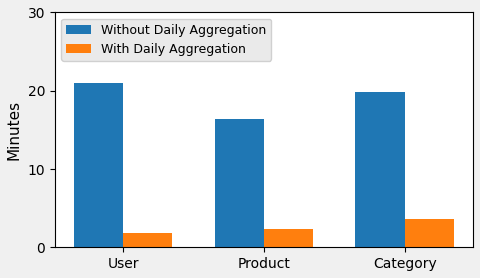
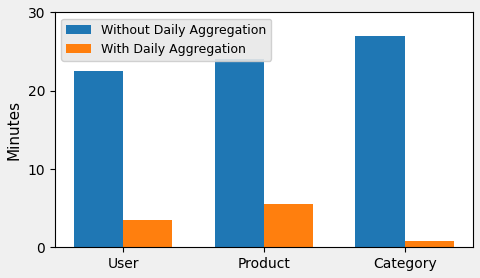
Without Daily Aggregation/User: 21.0 -> 22.5
With Daily Aggregation/User: 1.8 -> 3.5
Without Daily Aggregation/Product: 16.4 -> 24.0
With Daily Aggregation/Product: 2.4 -> 5.5
Without Daily Aggregation/Category: 19.8 -> 27.0
With Daily Aggregation/Category: 3.6 -> 0.8
